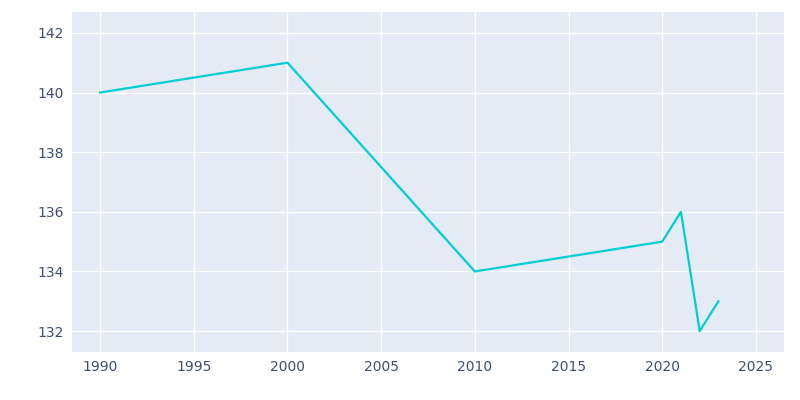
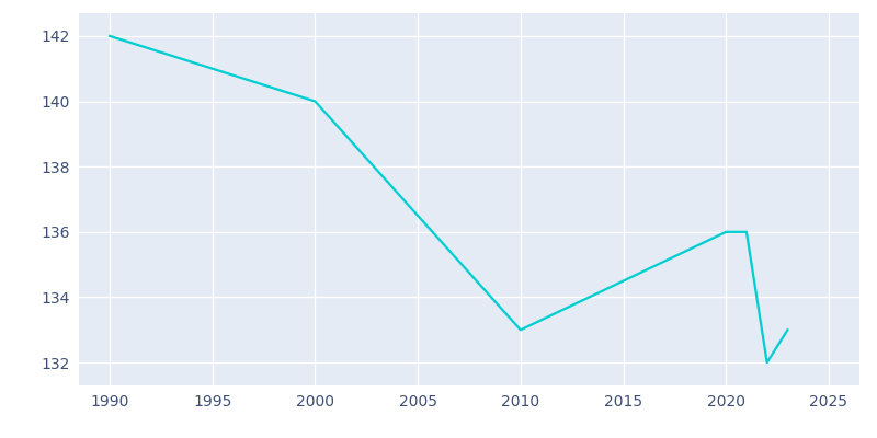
1990: 140 -> 142
2000: 141 -> 140
2010: 134 -> 133
2020: 135 -> 136
